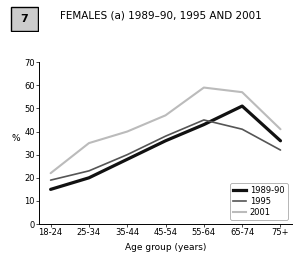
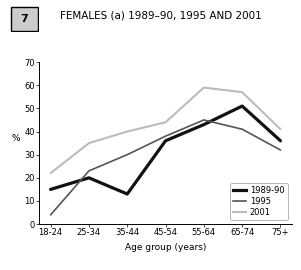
1995/18-24: 19 -> 4
1989-90/35-44: 28 -> 13
2001/45-54: 47 -> 44
